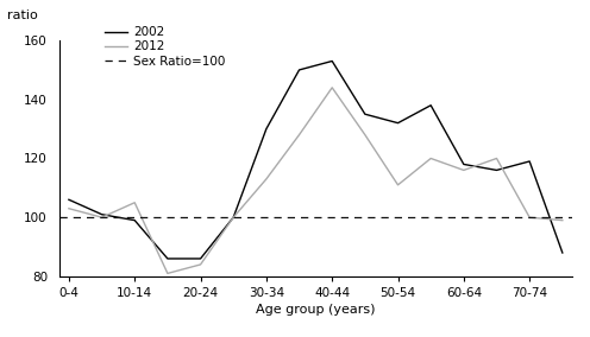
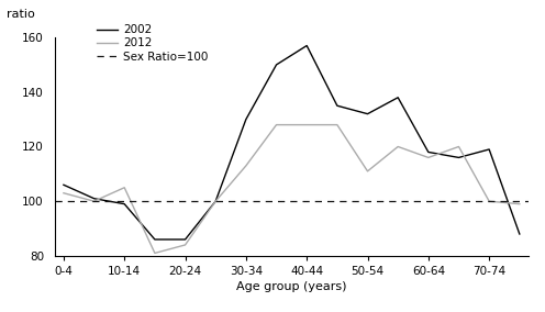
2002/40-44: 153 -> 157
2012/40-44: 144 -> 128
